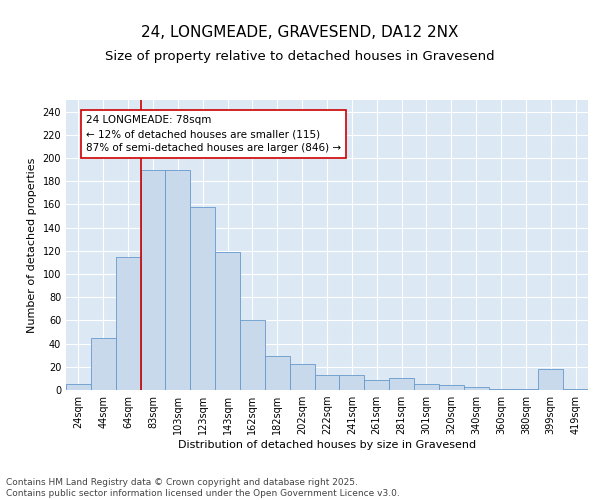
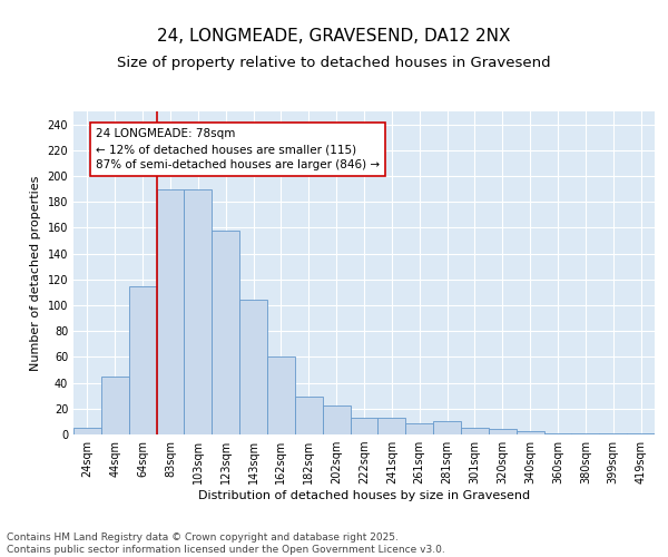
143sqm: 119 -> 104
399sqm: 18 -> 1
